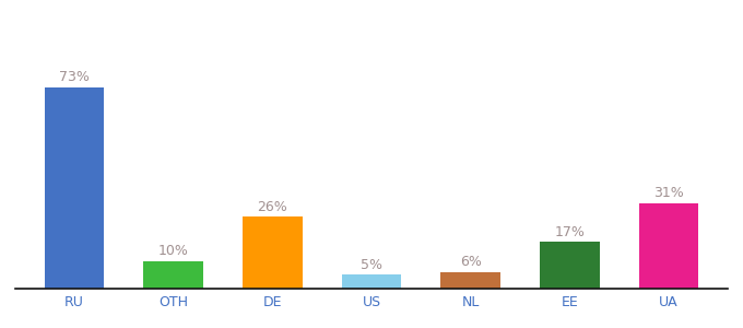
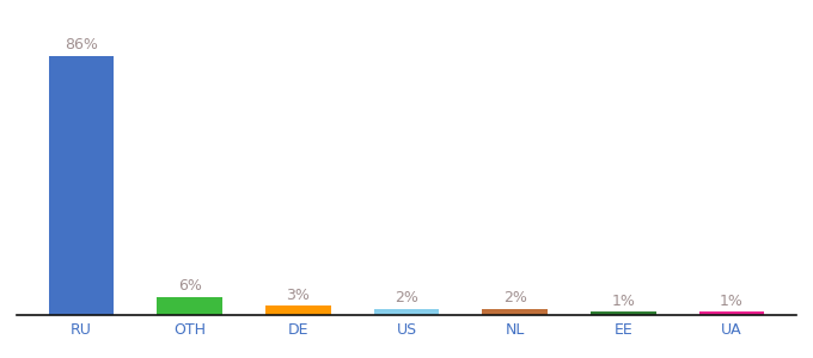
RU: 73% -> 86%
OTH: 10% -> 6%
DE: 26% -> 3%
US: 5% -> 2%
NL: 6% -> 2%
EE: 17% -> 1%
UA: 31% -> 1%
